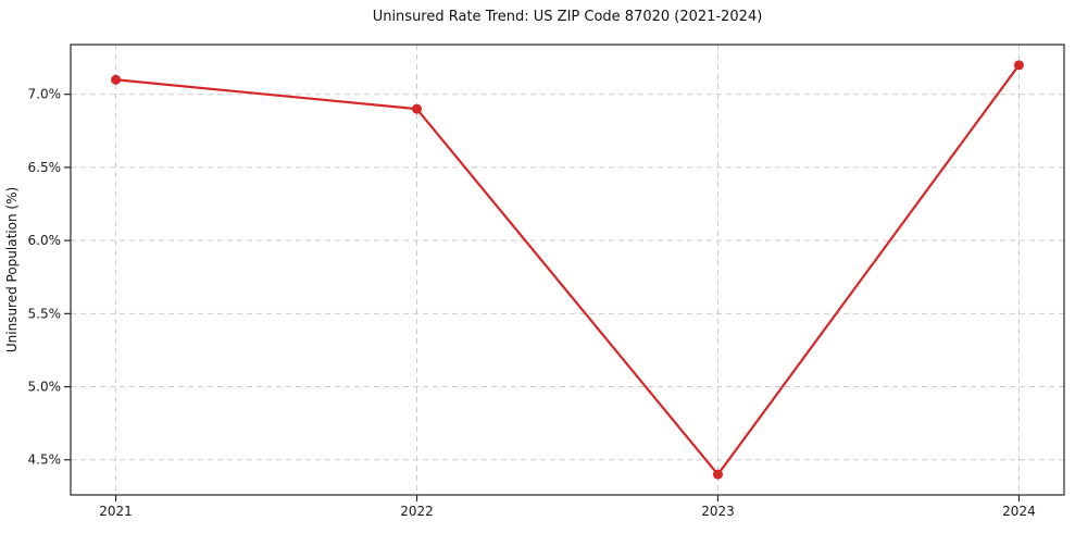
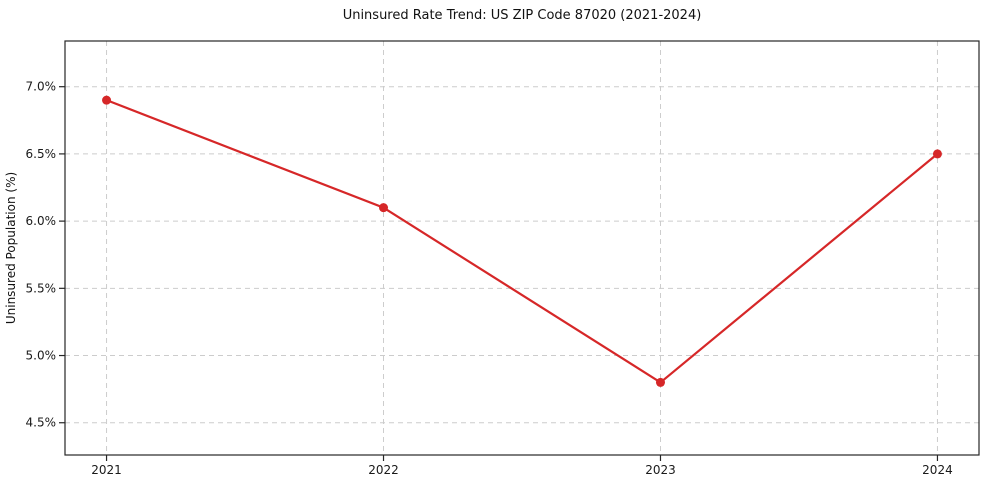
2021: 7.1% -> 6.9%
2022: 6.9% -> 6.1%
2023: 4.4% -> 4.8%
2024: 7.2% -> 6.5%
